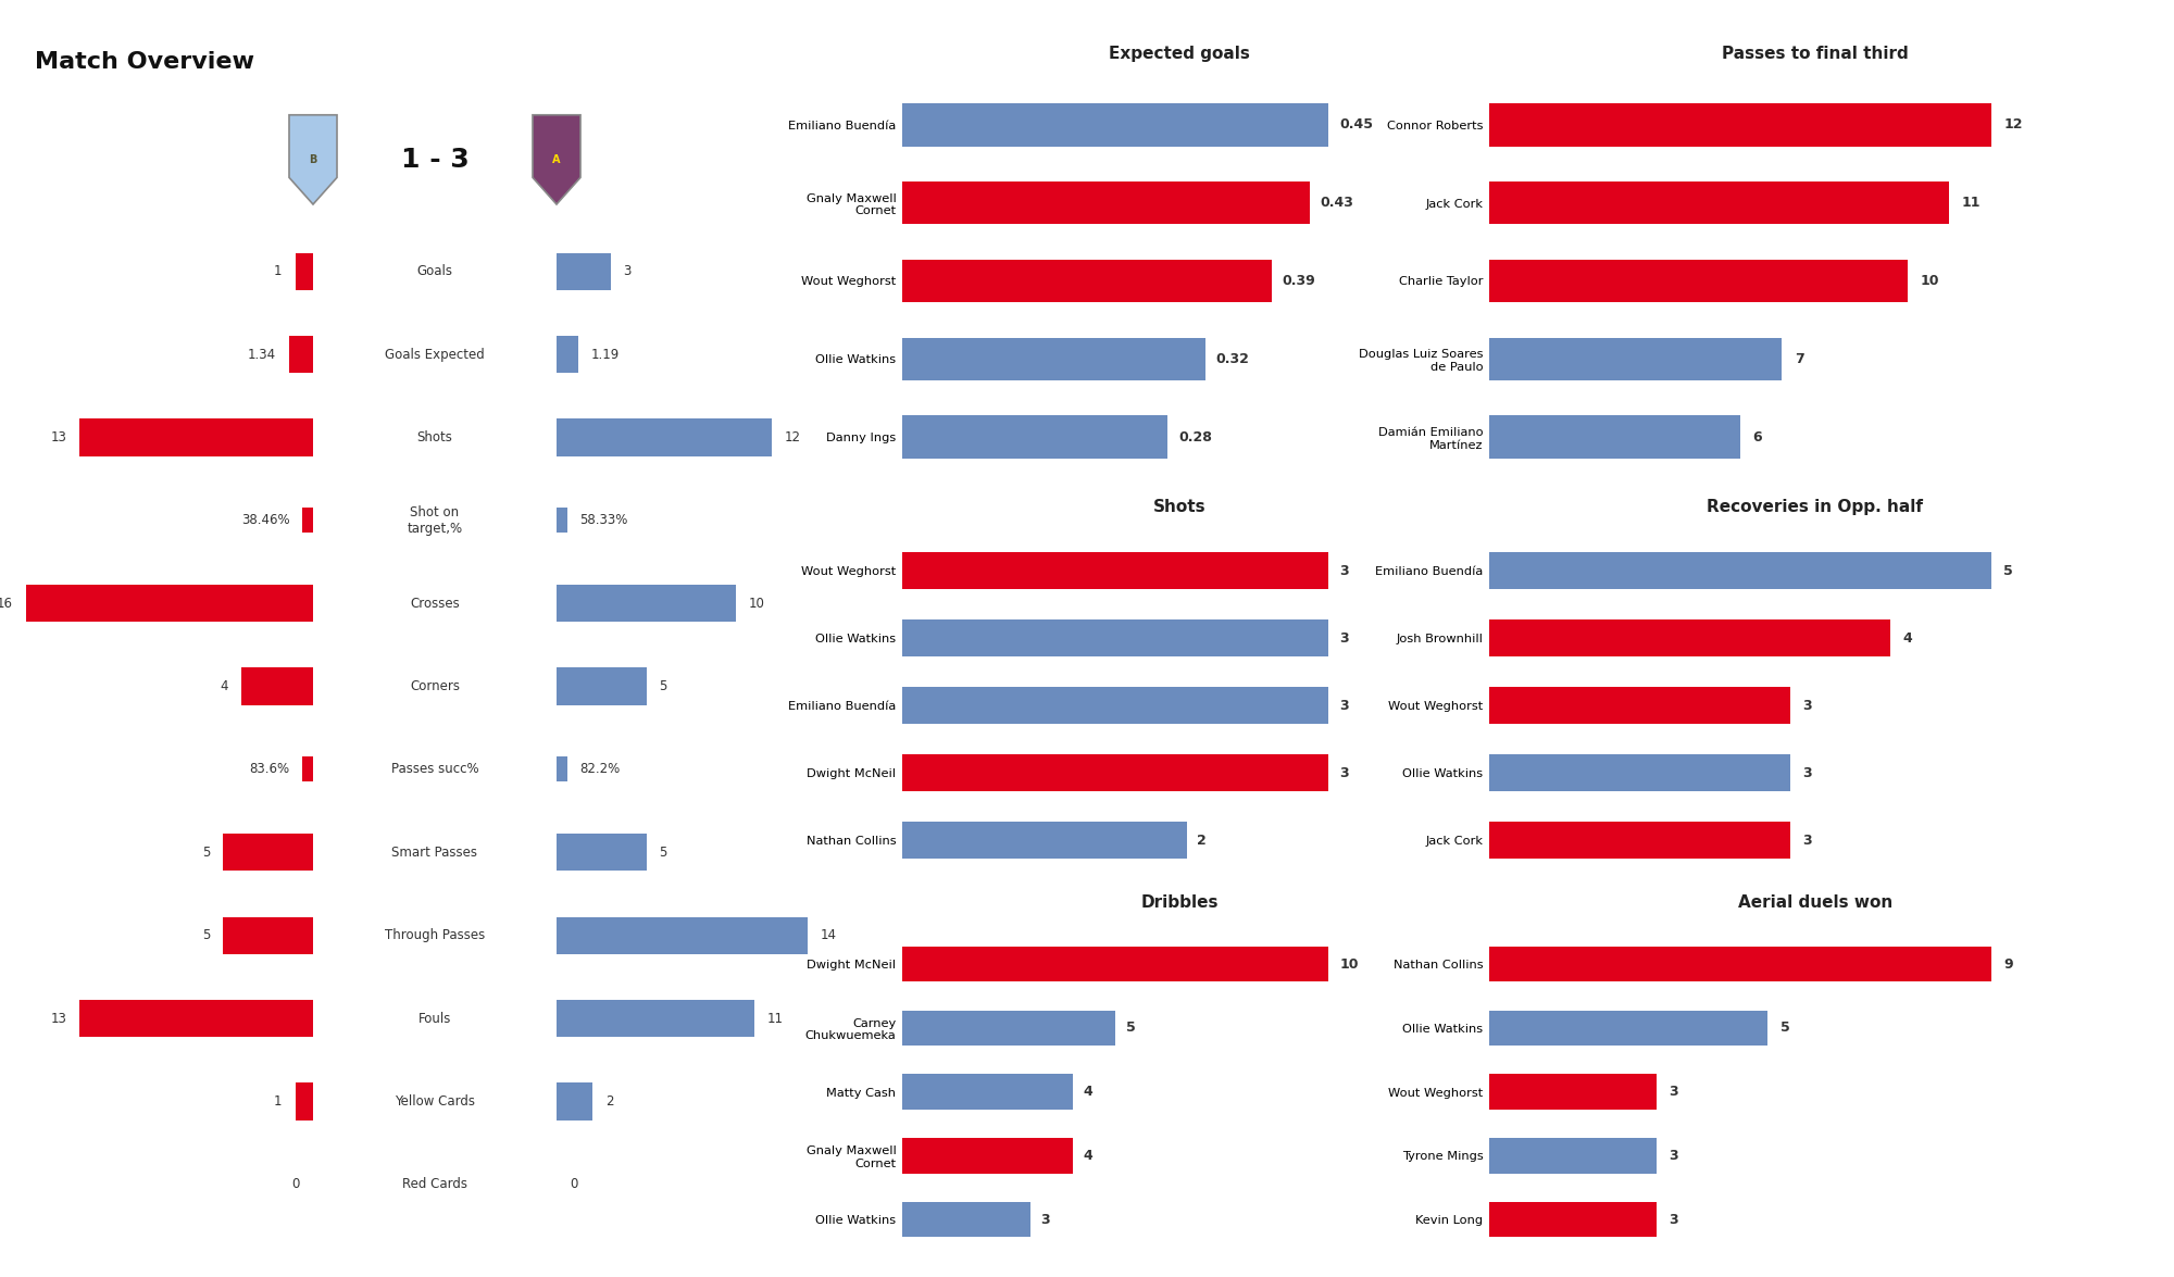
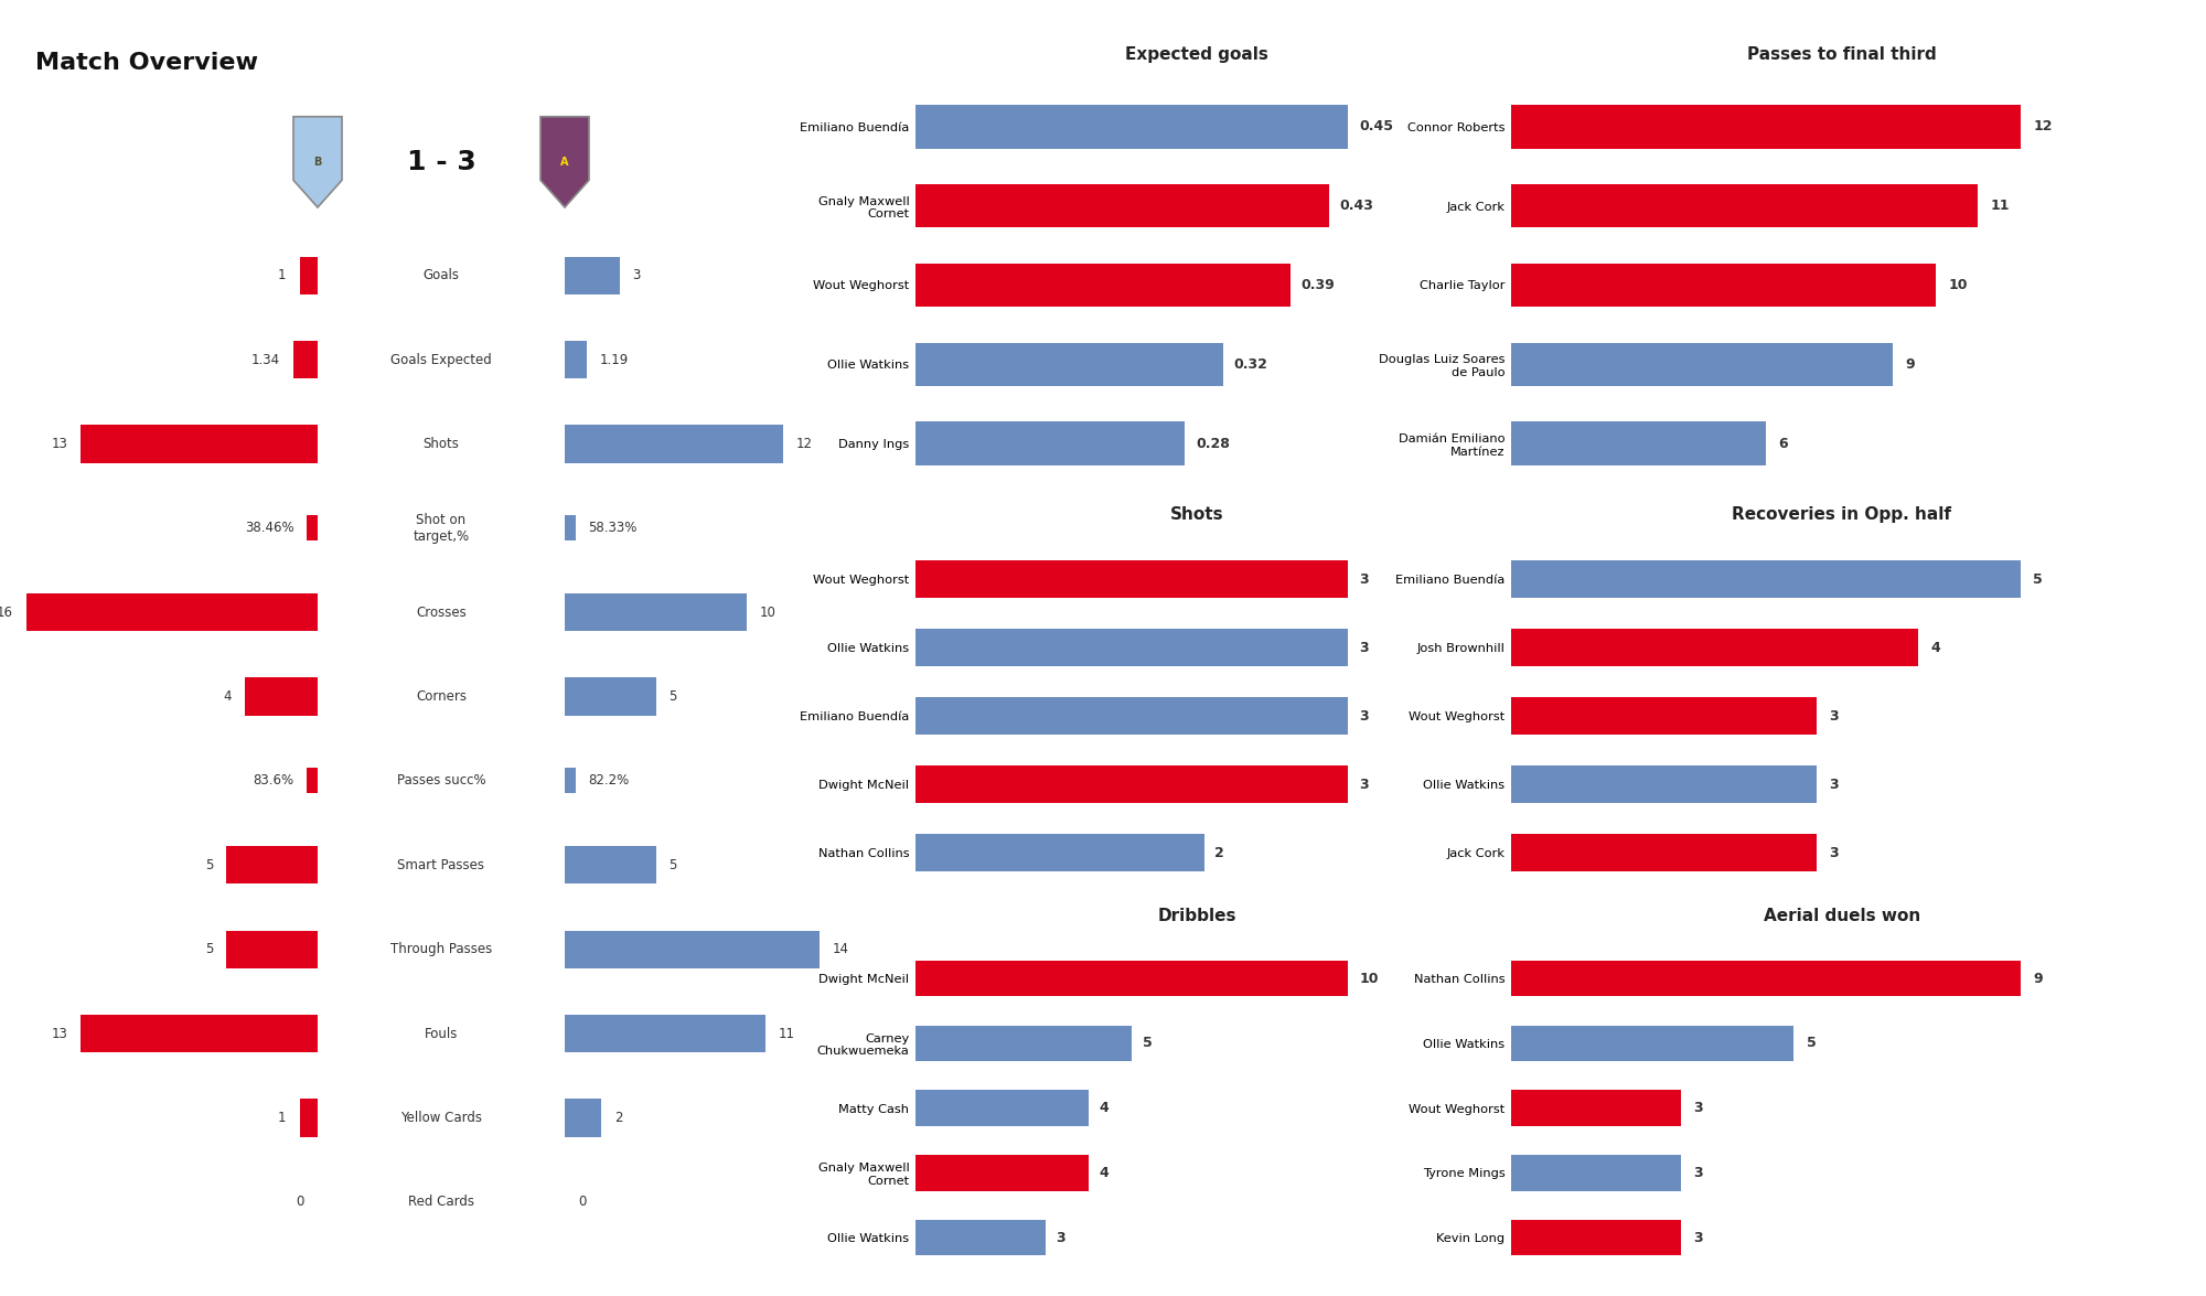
Passes to final third/Douglas Luiz Soares de Paulo: 7 -> 9
